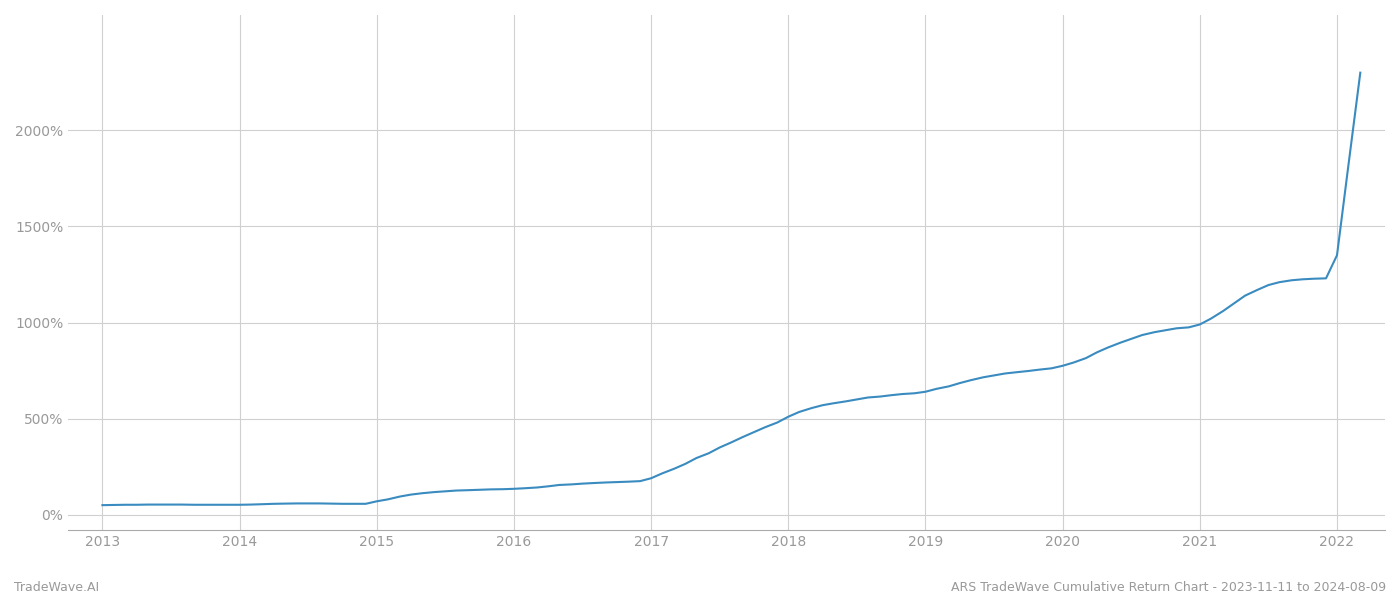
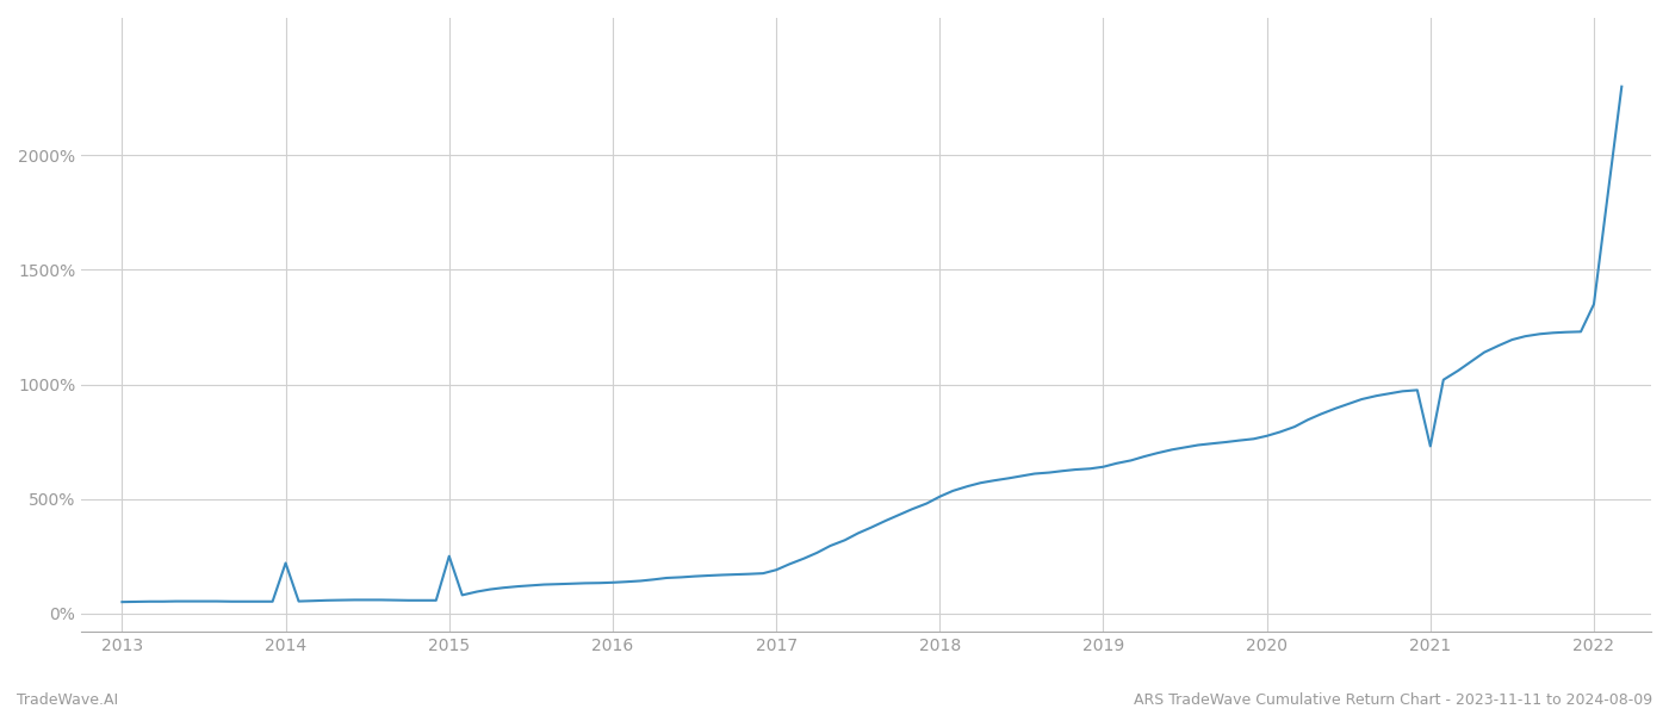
2014: 50% -> 220%
2015: 70% -> 250%
2021: 990% -> 730%
